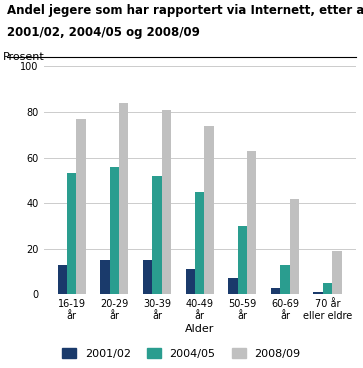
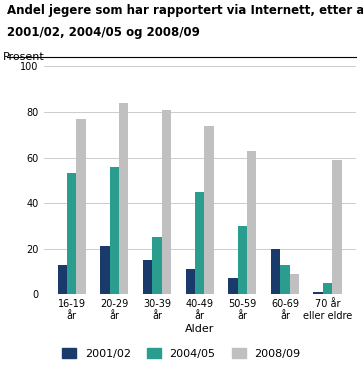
2001/02/20-29 år: 15 -> 21
2004/05/30-39 år: 52 -> 25
2001/02/60-69 år: 3 -> 20
2008/09/60-69 år: 42 -> 9
2008/09/70 år eller eldre: 19 -> 59
